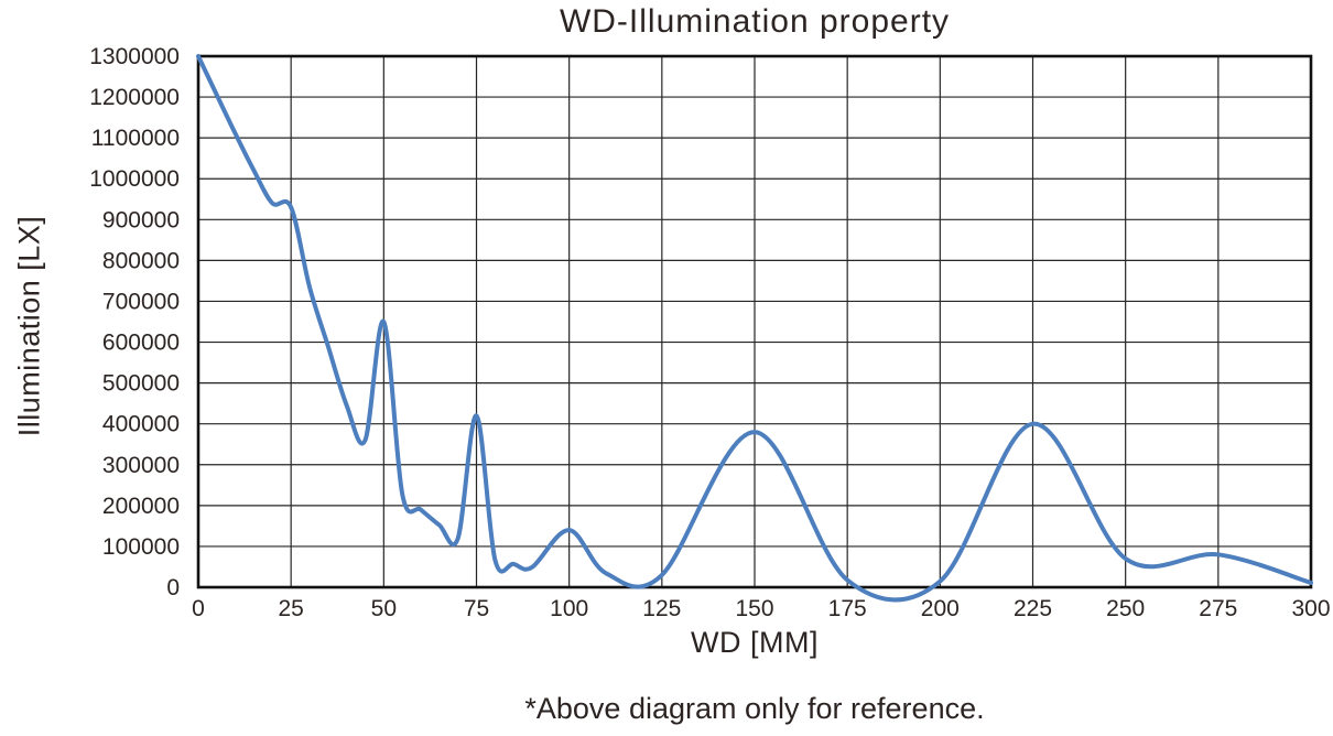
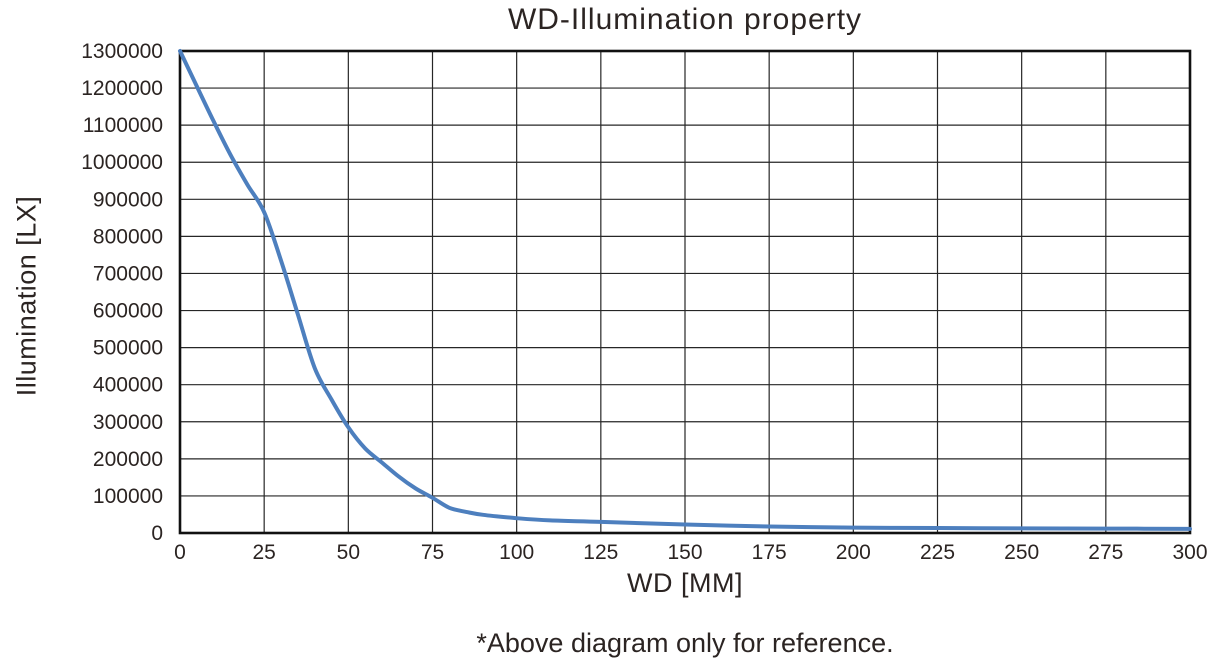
25: 930000 -> 860000
50: 650000 -> 280000
75: 420000 -> 100000
100: 140000 -> 40000
150: 380000 -> 20000
225: 400000 -> 10000
250: 70000 -> 10000
275: 80000 -> 10000
